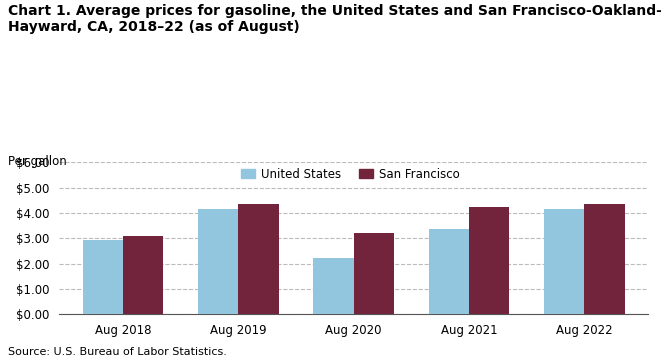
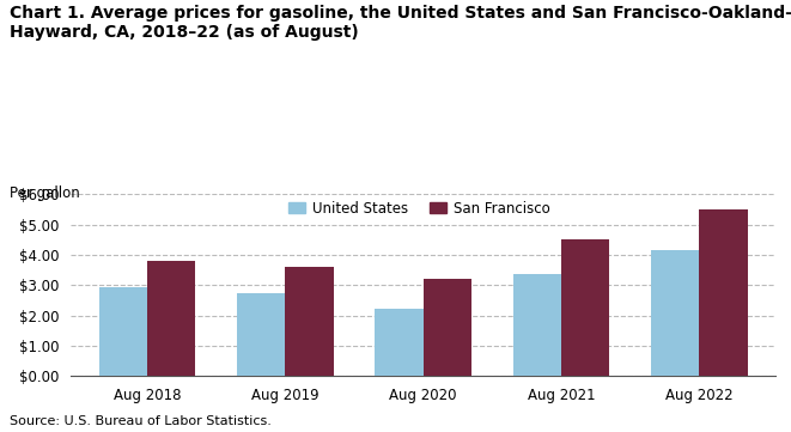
San Francisco/Aug 2018: $3.10 -> $3.81
United States/Aug 2019: $4.15 -> $2.72
San Francisco/Aug 2019: $4.35 -> $3.62
San Francisco/Aug 2021: $4.25 -> $4.50
San Francisco/Aug 2022: $4.35 -> $5.50
